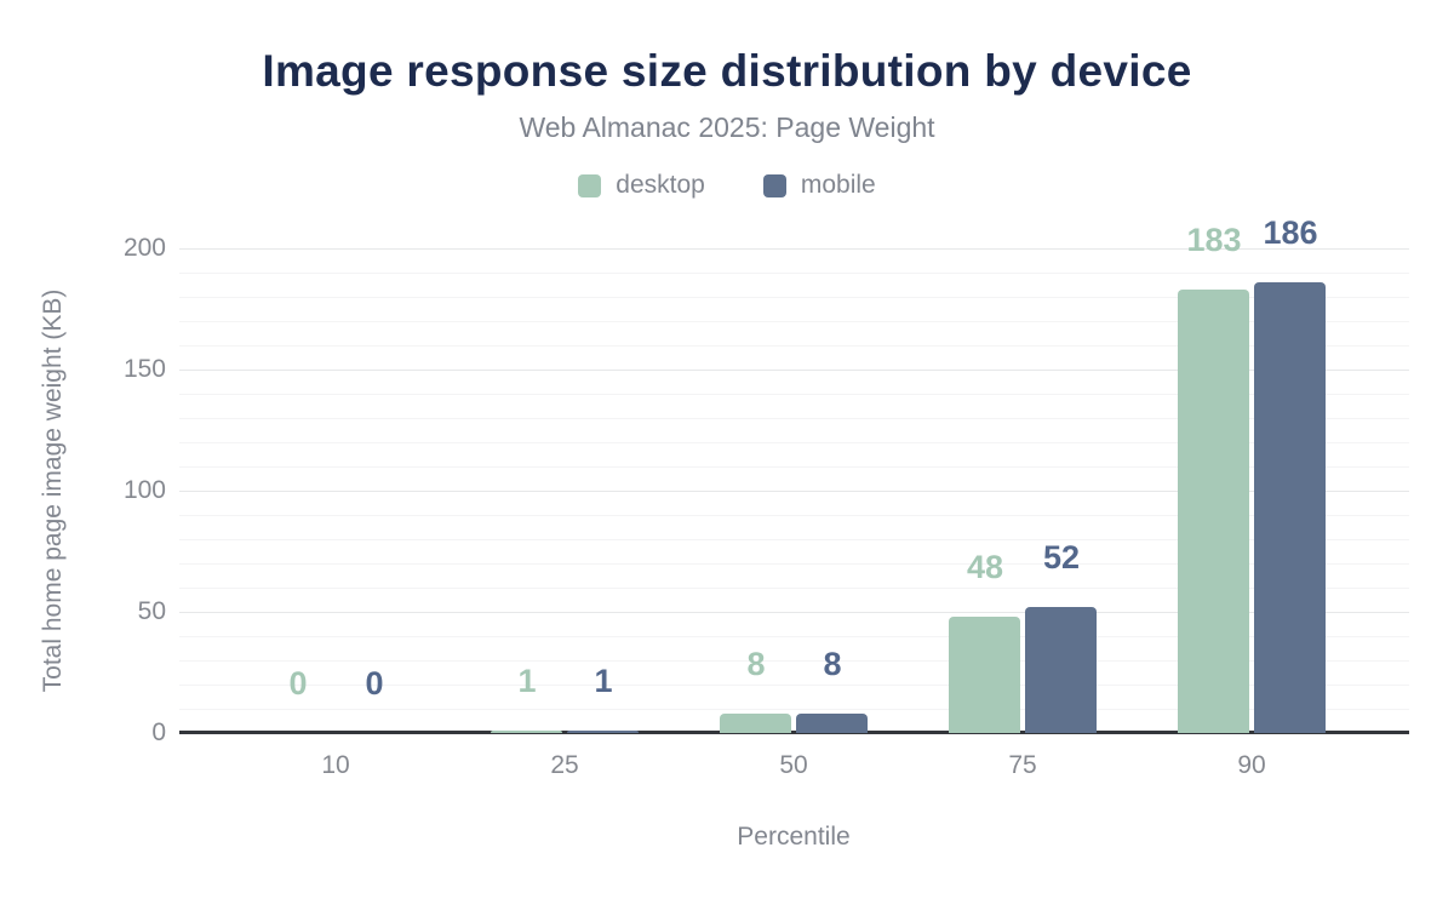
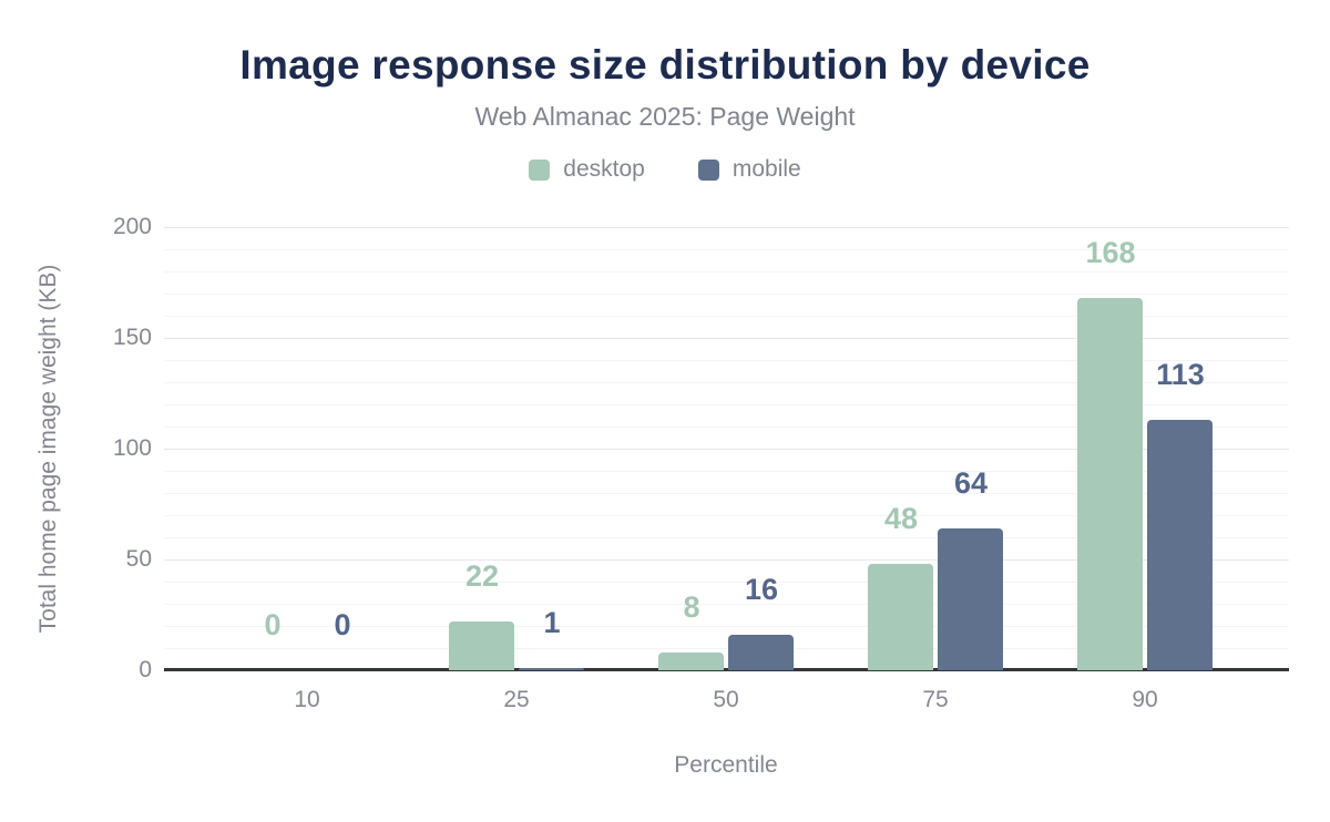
desktop/25: 1 -> 22
mobile/50: 8 -> 16
mobile/75: 52 -> 64
desktop/90: 183 -> 168
mobile/90: 186 -> 113
